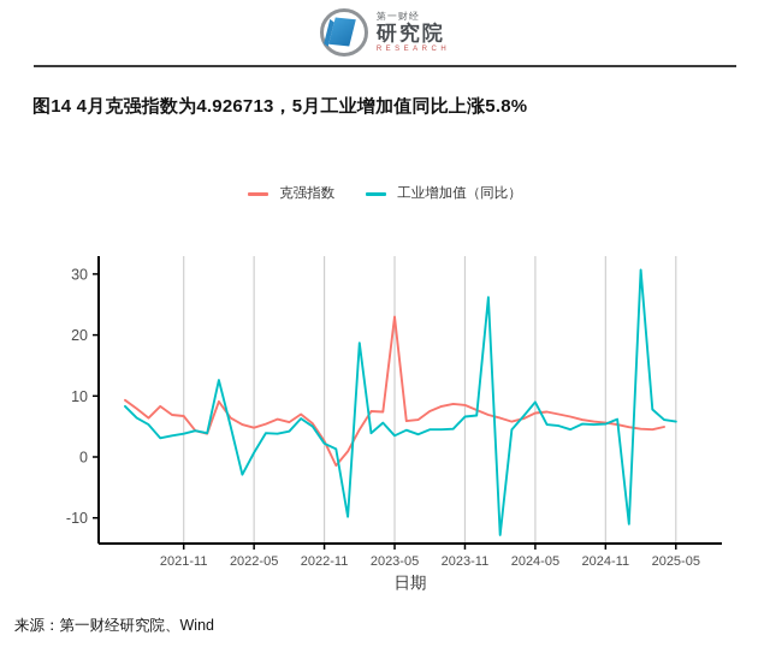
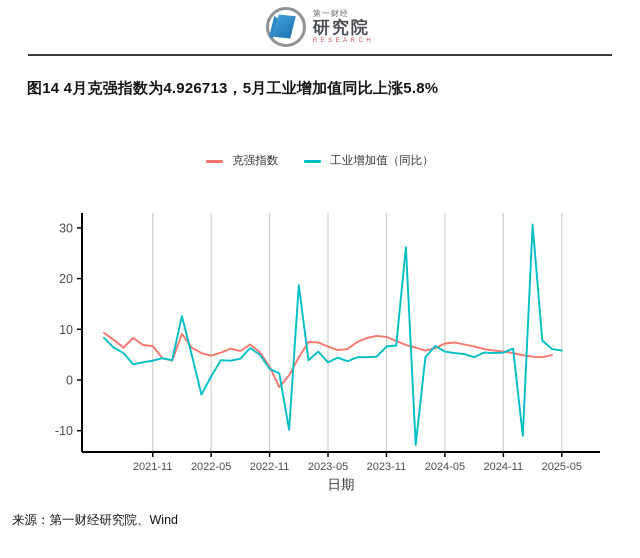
克强指数/2023-05: 23 -> 7
工业增加值（同比）/2024-05: 9 -> 6
